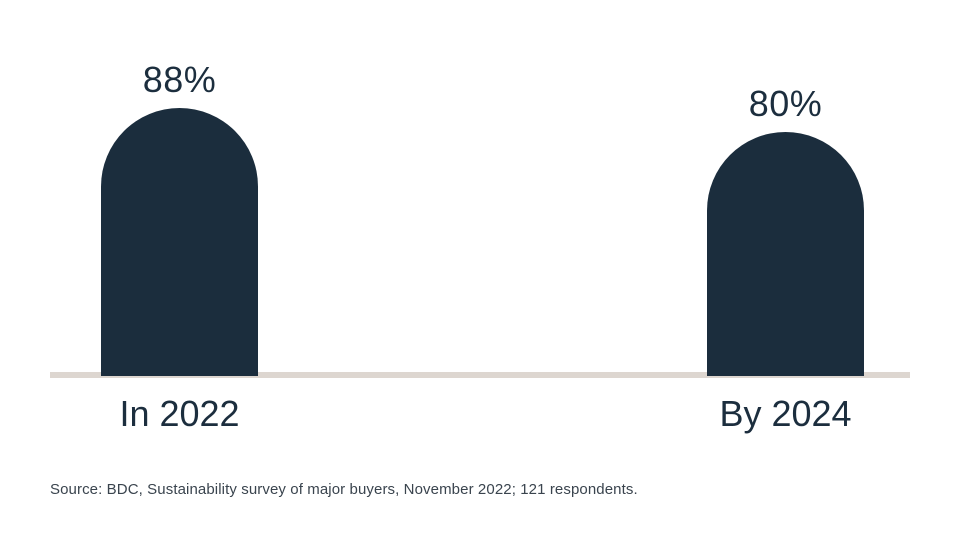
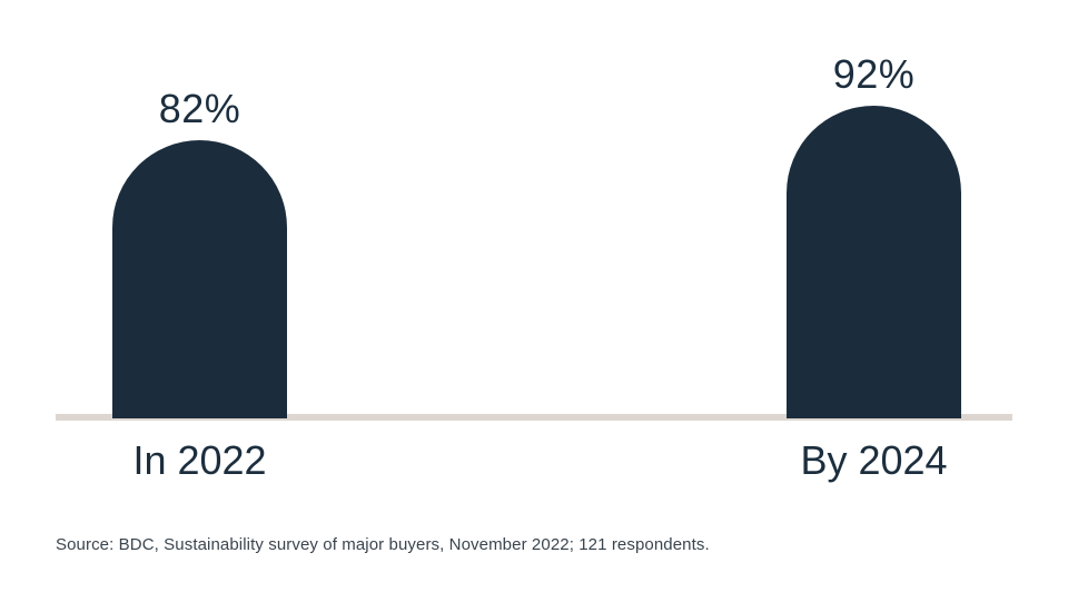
In 2022: 88% -> 82%
By 2024: 80% -> 92%
